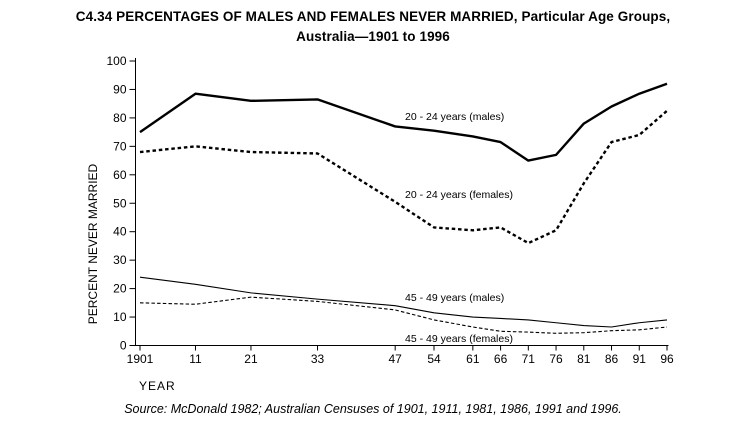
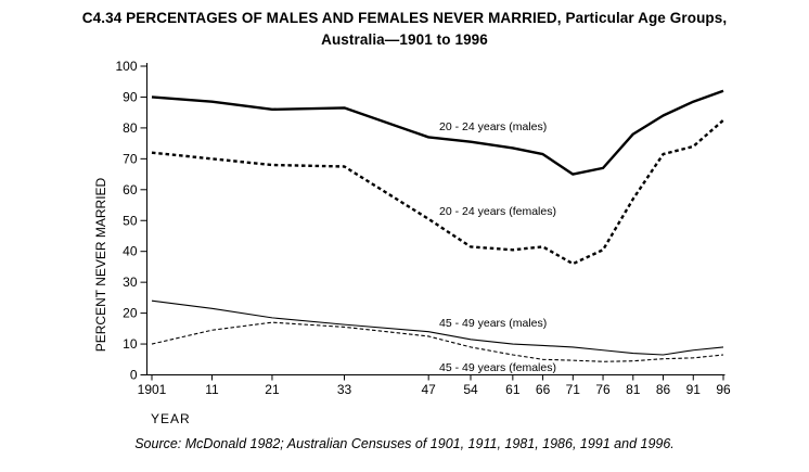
20 - 24 years (males)/1901: 75 -> 90
20 - 24 years (females)/1901: 68 -> 72
45 - 49 years (females)/1901: 15 -> 10
